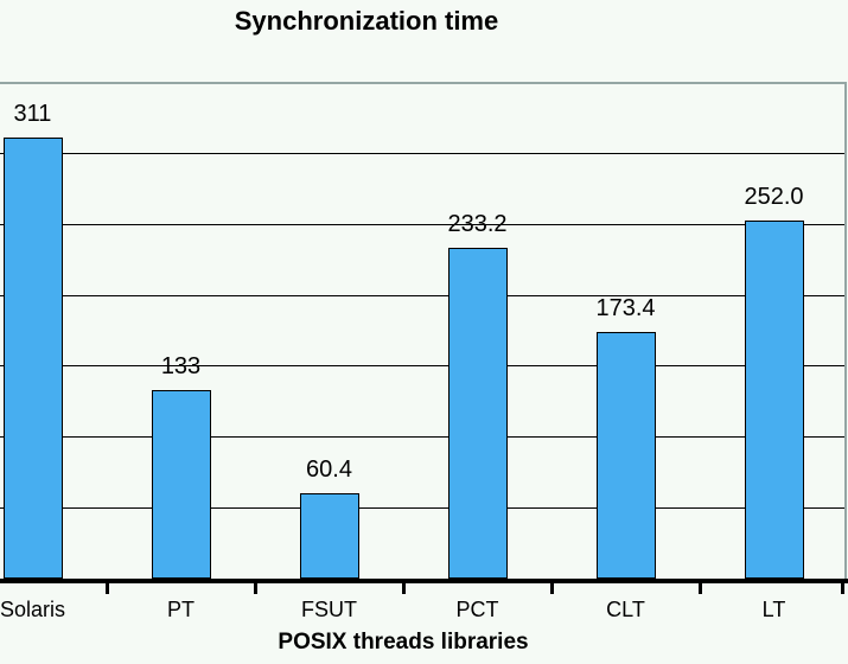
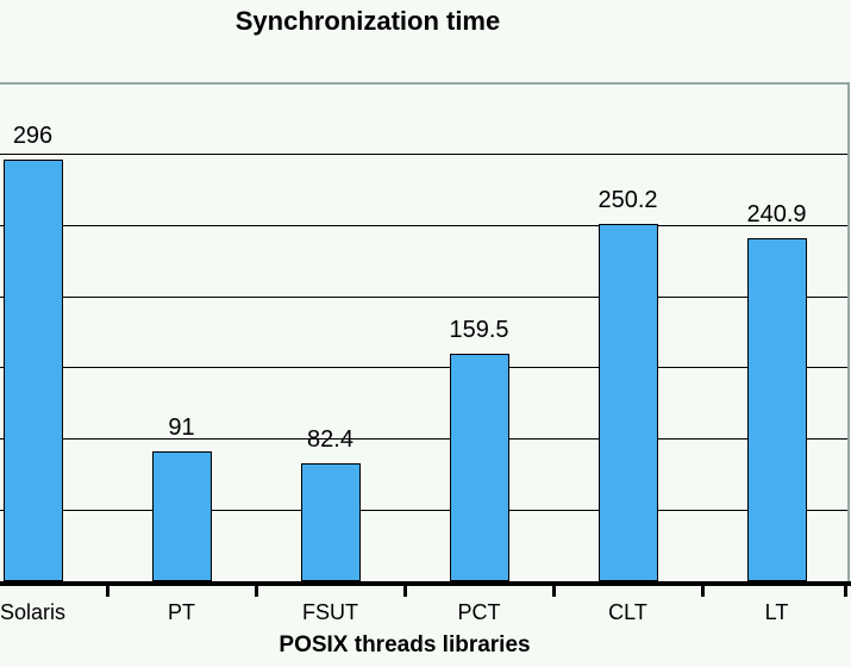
Solaris: 311 -> 296
PT: 133 -> 91
FSUT: 60.4 -> 82.4
PCT: 233.2 -> 159.5
CLT: 173.4 -> 250.2
LT: 252.0 -> 240.9
